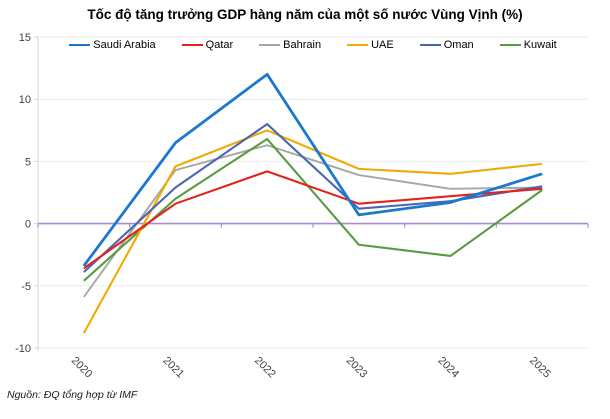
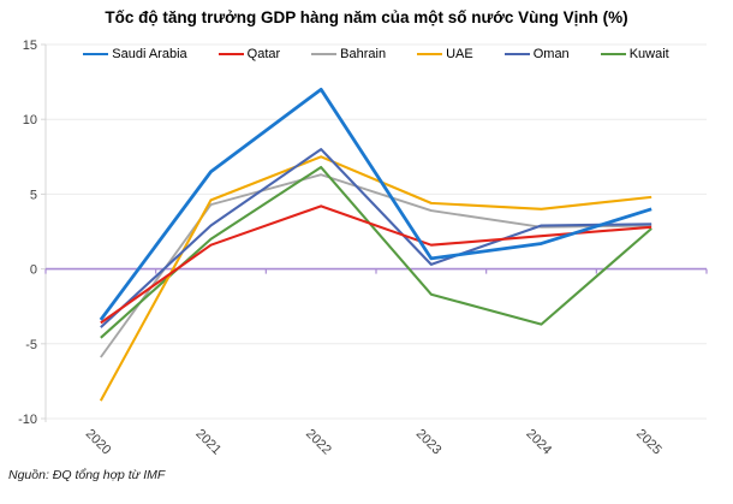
Oman/2023: 1.2 -> 0.3
Oman/2024: 1.8 -> 2.9
Kuwait/2024: -2.6 -> -3.7
